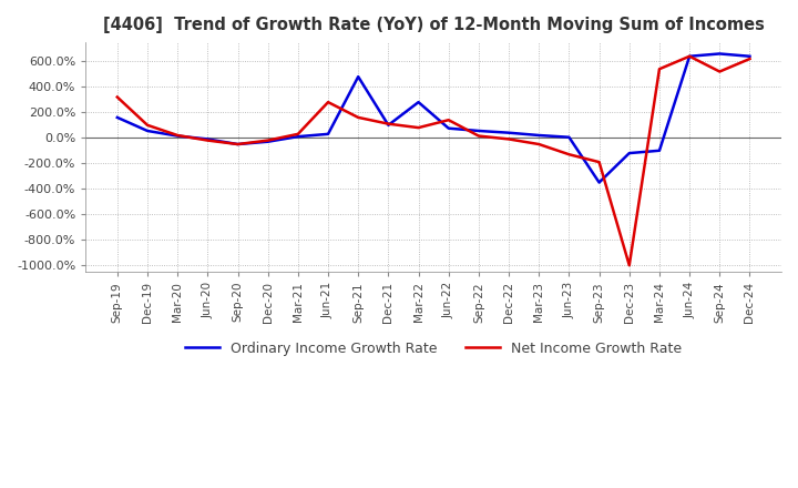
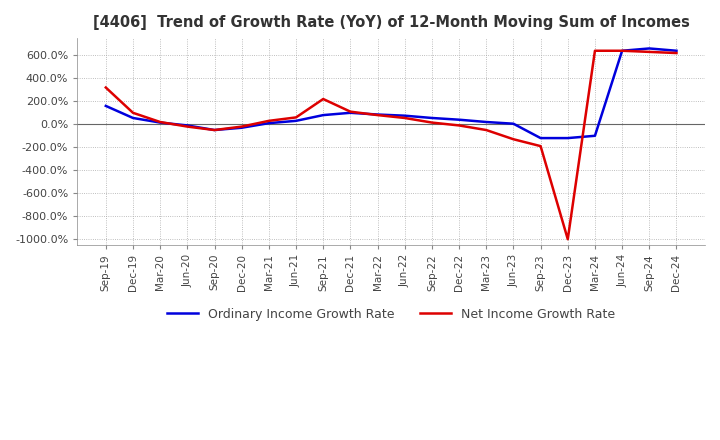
Net Income Growth Rate/Jun-21: 280% -> 60%
Ordinary Income Growth Rate/Sep-21: 480% -> 80%
Net Income Growth Rate/Sep-21: 160% -> 220%
Ordinary Income Growth Rate/Mar-22: 280% -> 80%
Net Income Growth Rate/Jun-22: 140% -> 60%
Ordinary Income Growth Rate/Sep-23: -350% -> -120%
Net Income Growth Rate/Mar-24: 540% -> 640%
Net Income Growth Rate/Sep-24: 520% -> 630%
